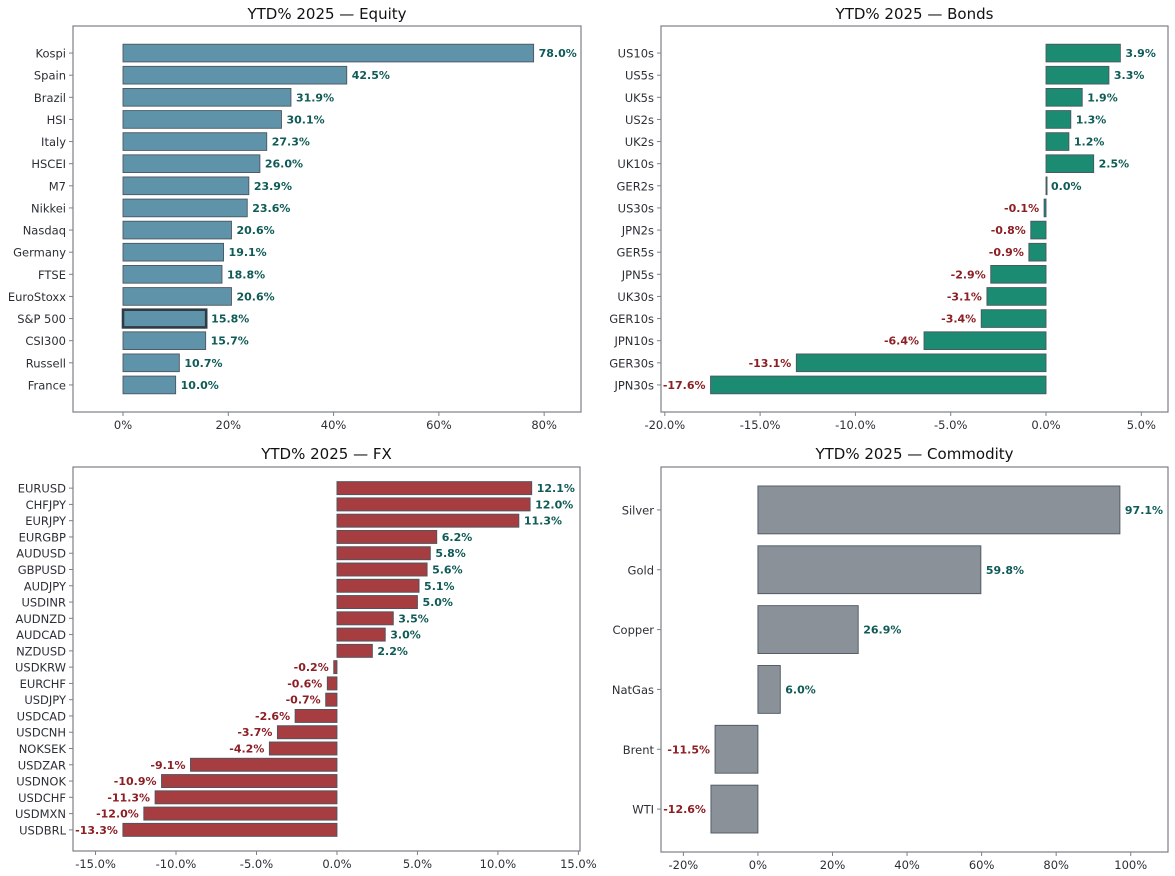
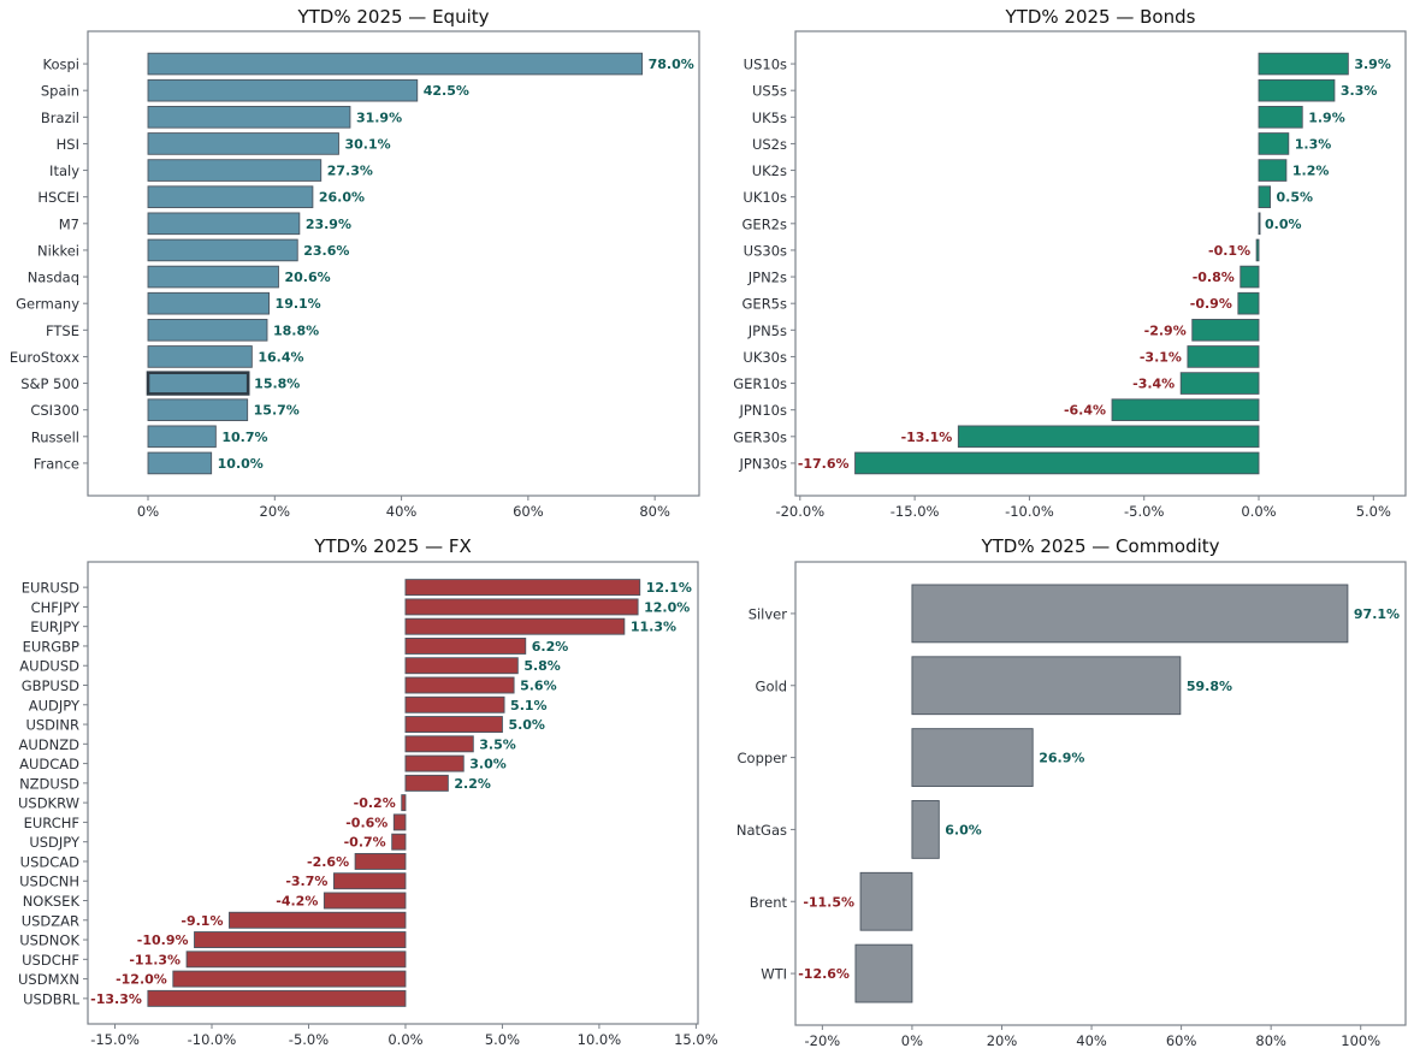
YTD% 2025 — Equity/EuroStoxx: 20.6% -> 16.4%
YTD% 2025 — Bonds/UK10s: 2.5% -> 0.5%
